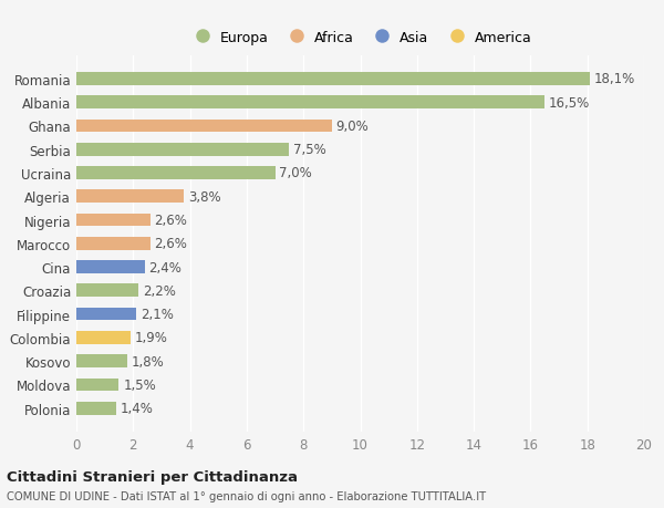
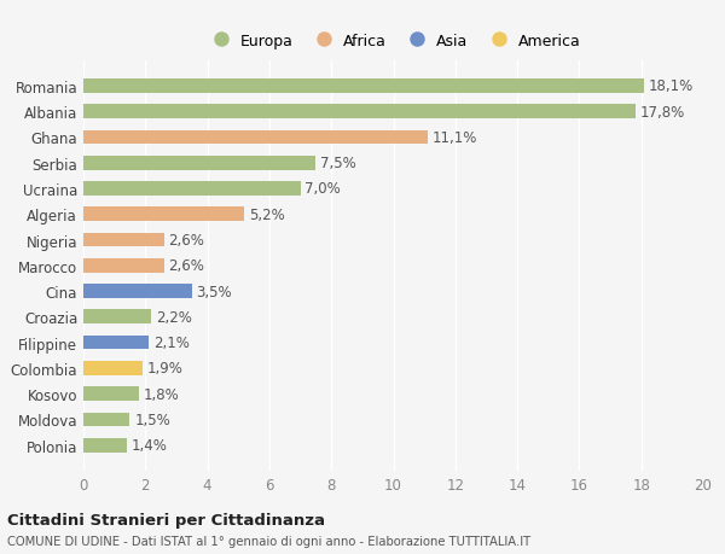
Albania: 16,5% -> 17,8%
Ghana: 9,0% -> 11,1%
Algeria: 3,8% -> 5,2%
Cina: 2,4% -> 3,5%
